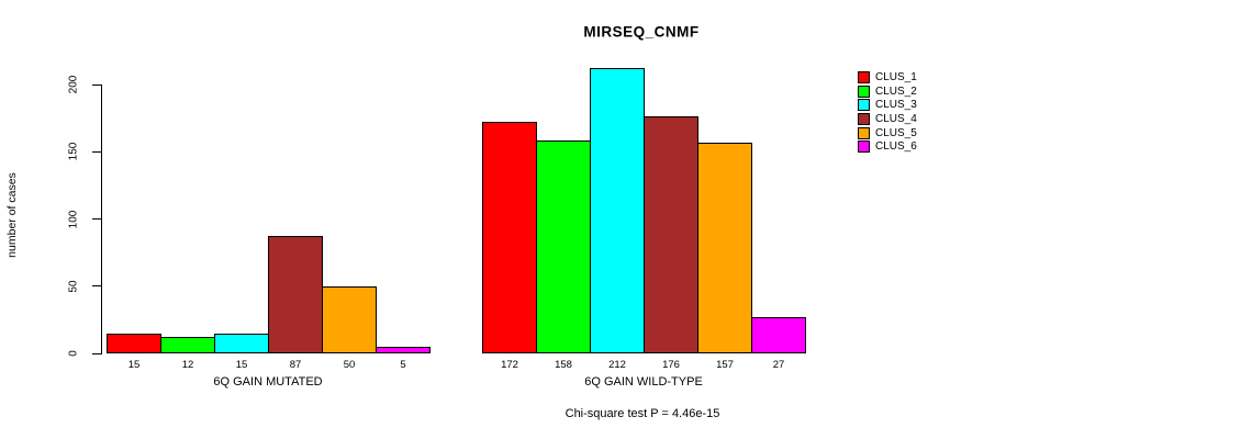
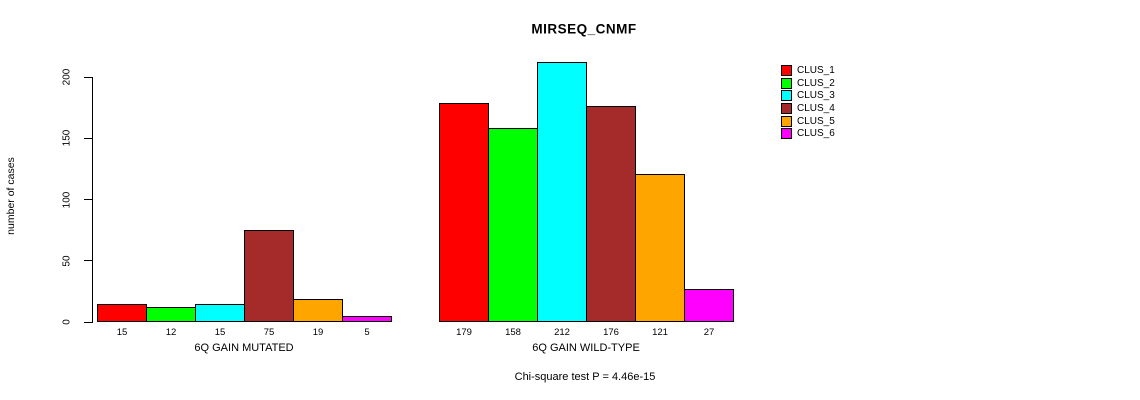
CLUS_4/6Q GAIN MUTATED: 87 -> 75
CLUS_5/6Q GAIN MUTATED: 50 -> 19
CLUS_1/6Q GAIN WILD-TYPE: 172 -> 179
CLUS_5/6Q GAIN WILD-TYPE: 157 -> 121
